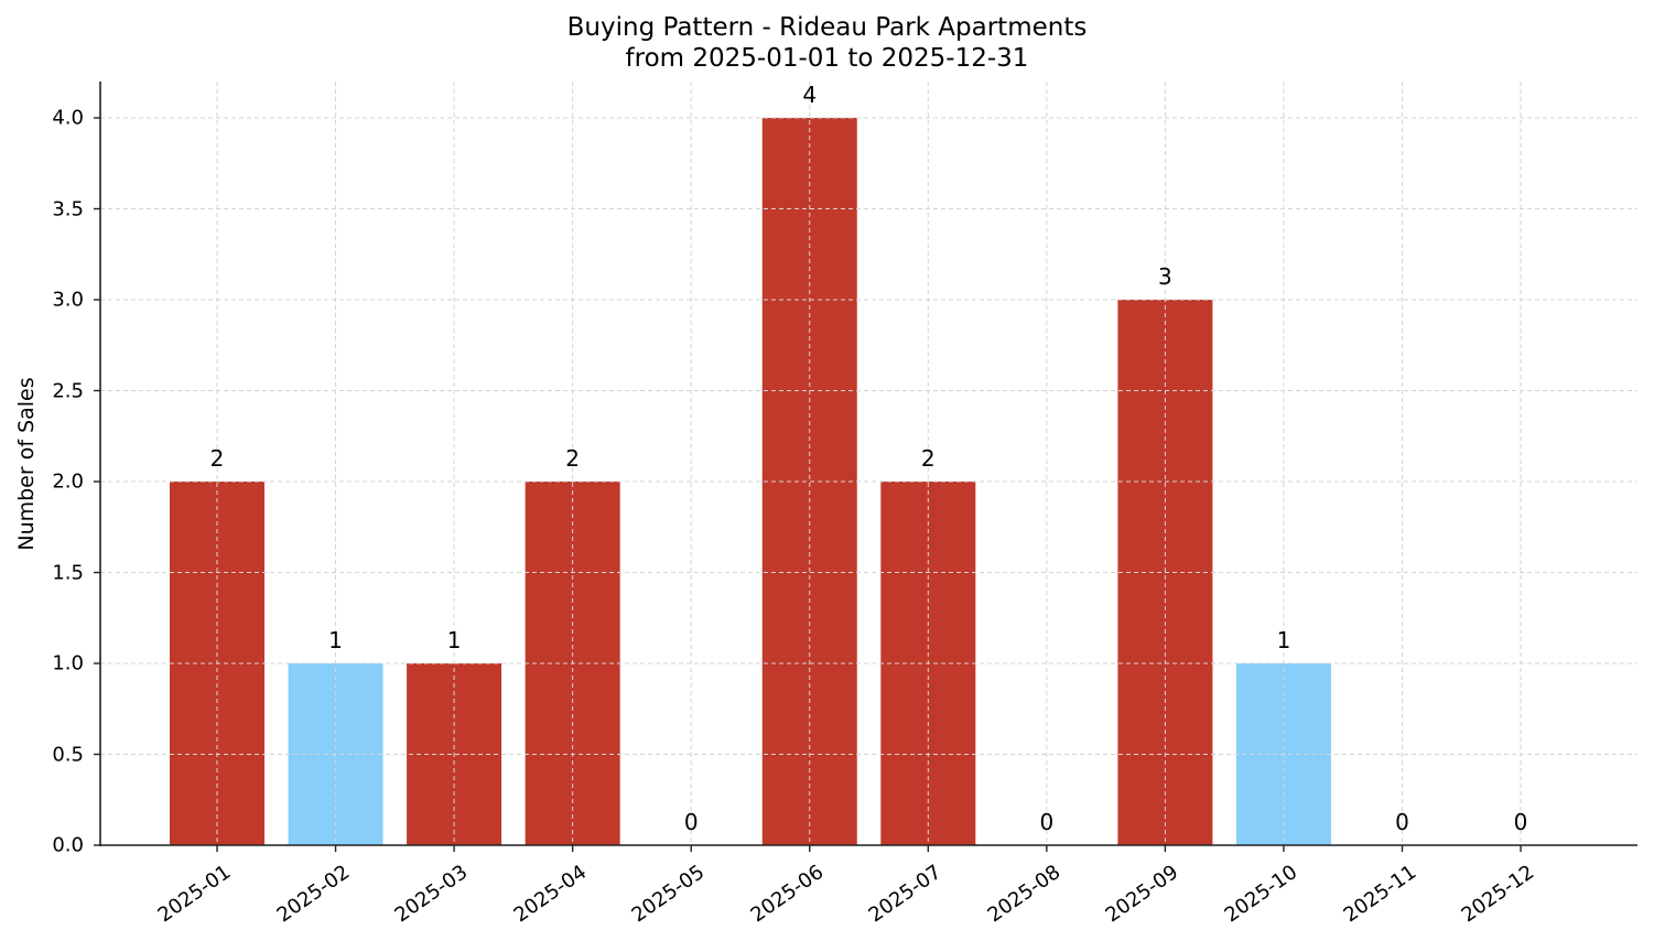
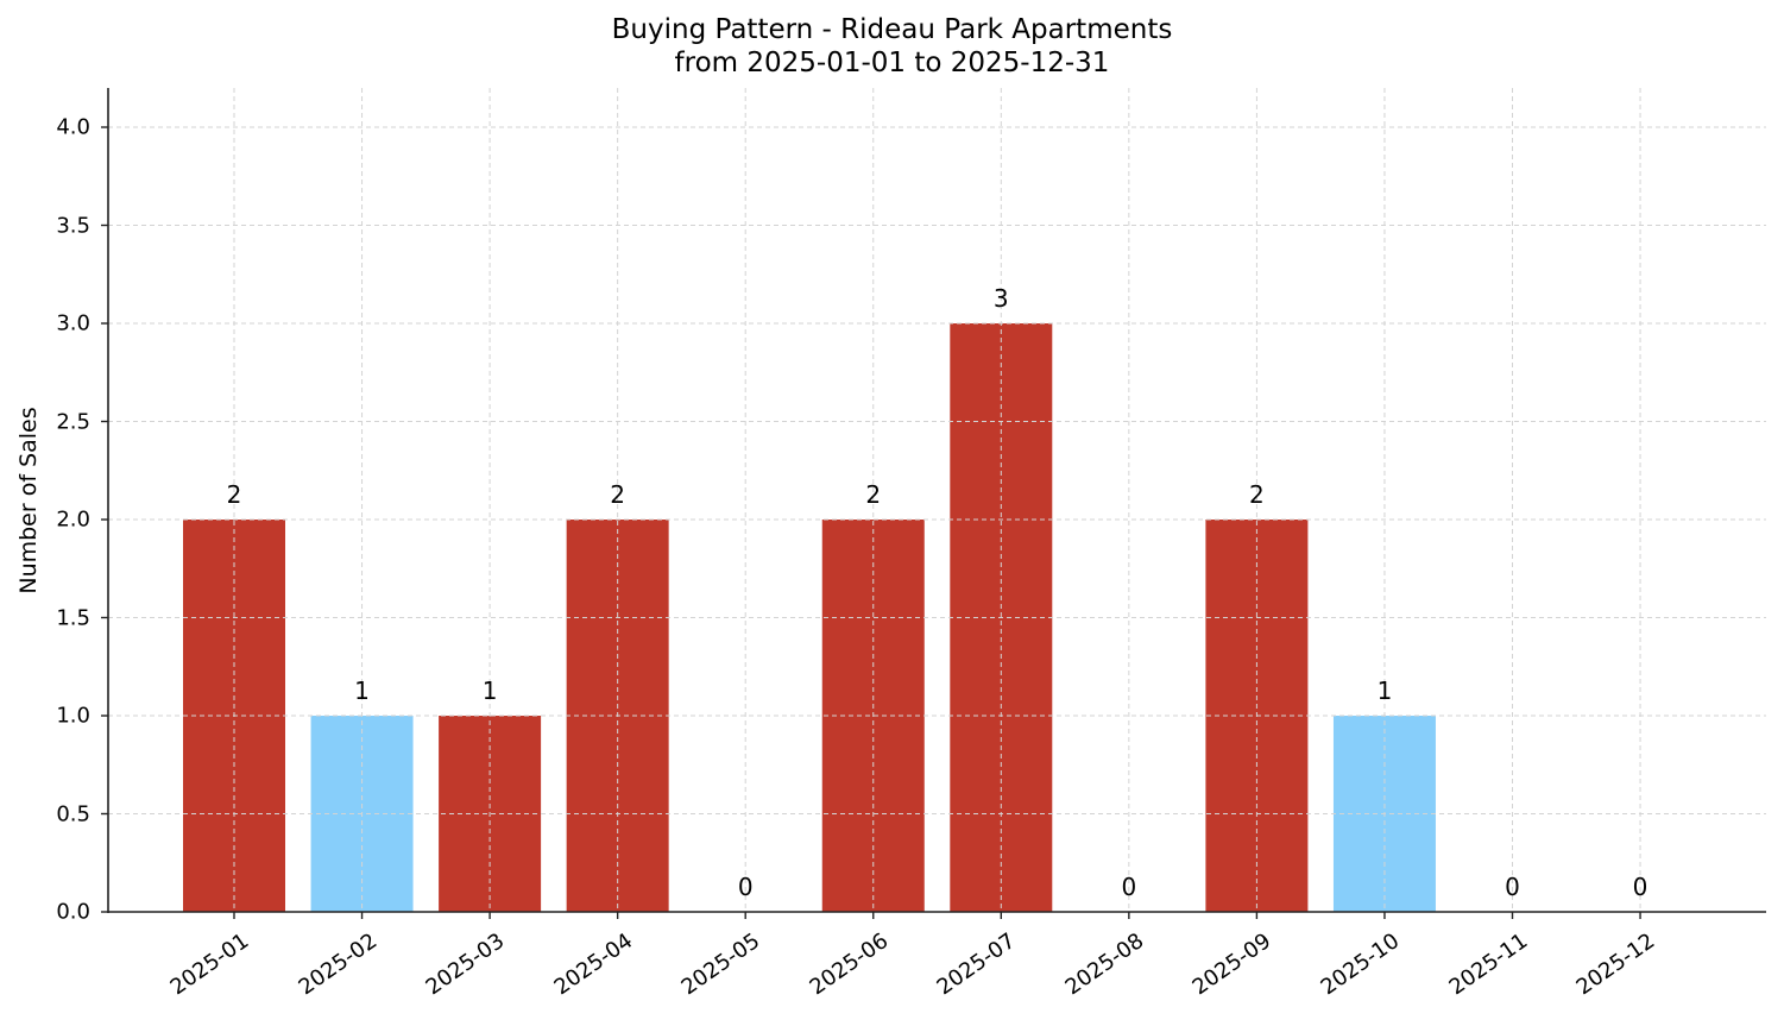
2025-06: 4 -> 2
2025-07: 2 -> 3
2025-09: 3 -> 2
